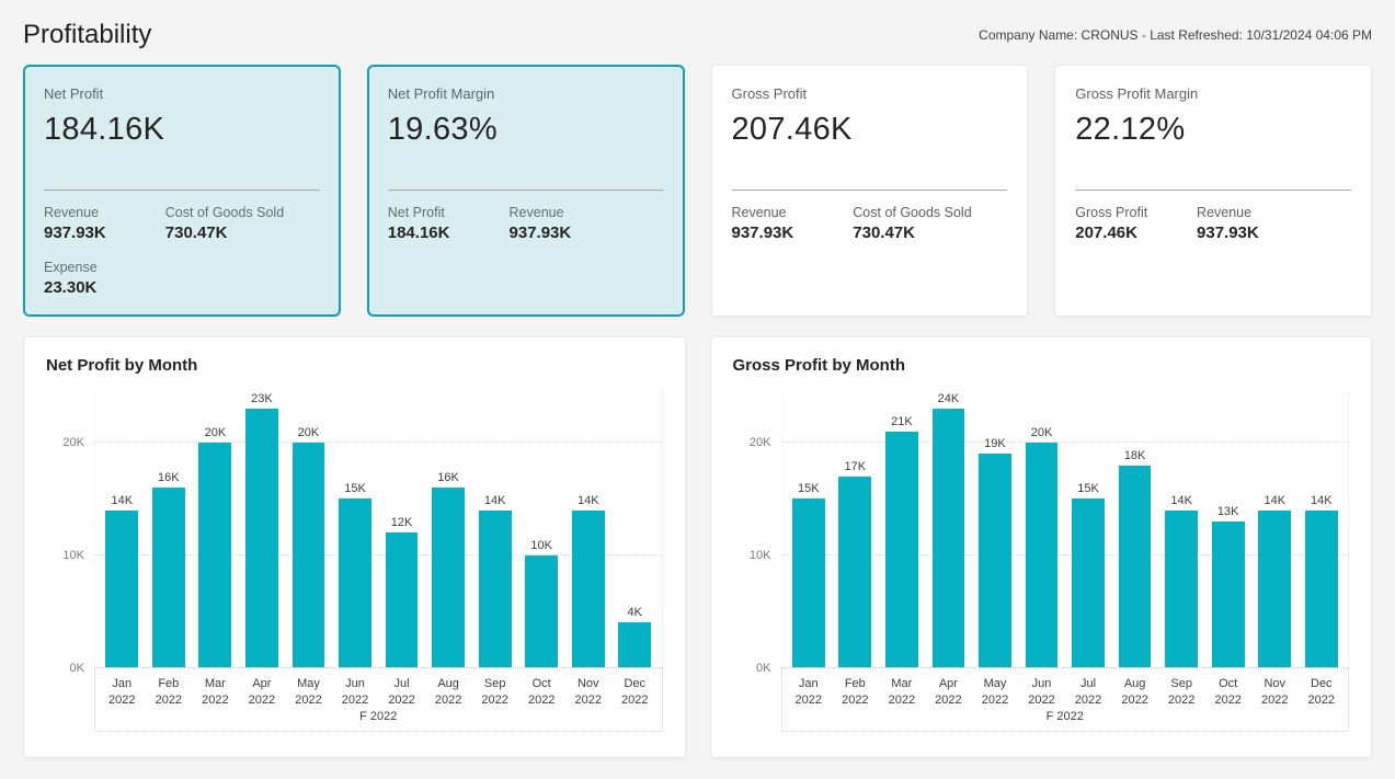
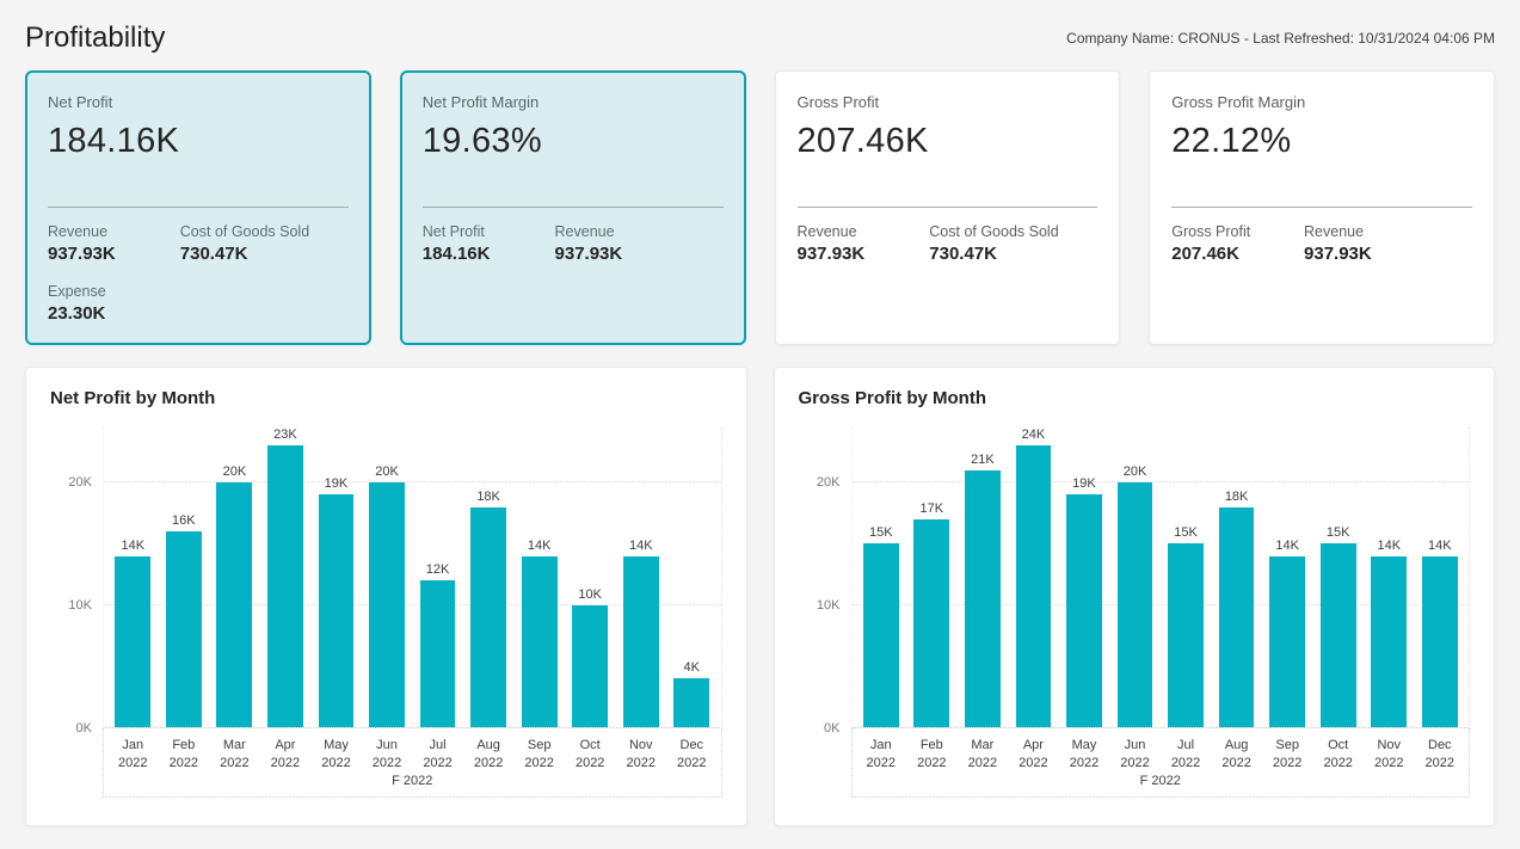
Net Profit by Month/May 2022: 20K -> 19K
Net Profit by Month/Jun 2022: 15K -> 20K
Net Profit by Month/Aug 2022: 16K -> 18K
Gross Profit by Month/Oct 2022: 13K -> 15K
